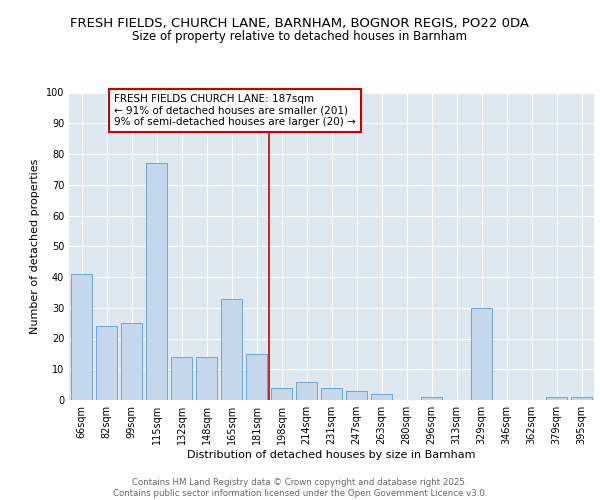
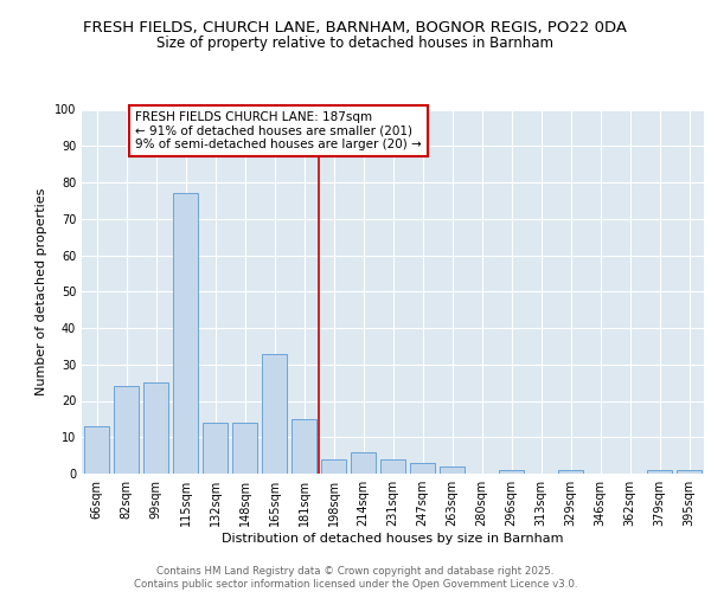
66sqm: 41 -> 13
329sqm: 30 -> 1
